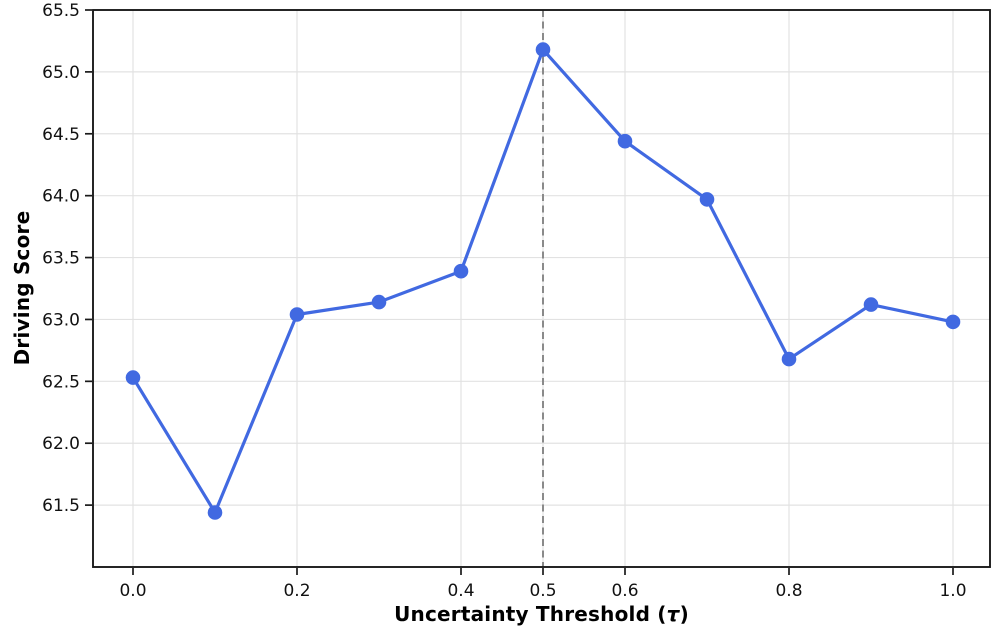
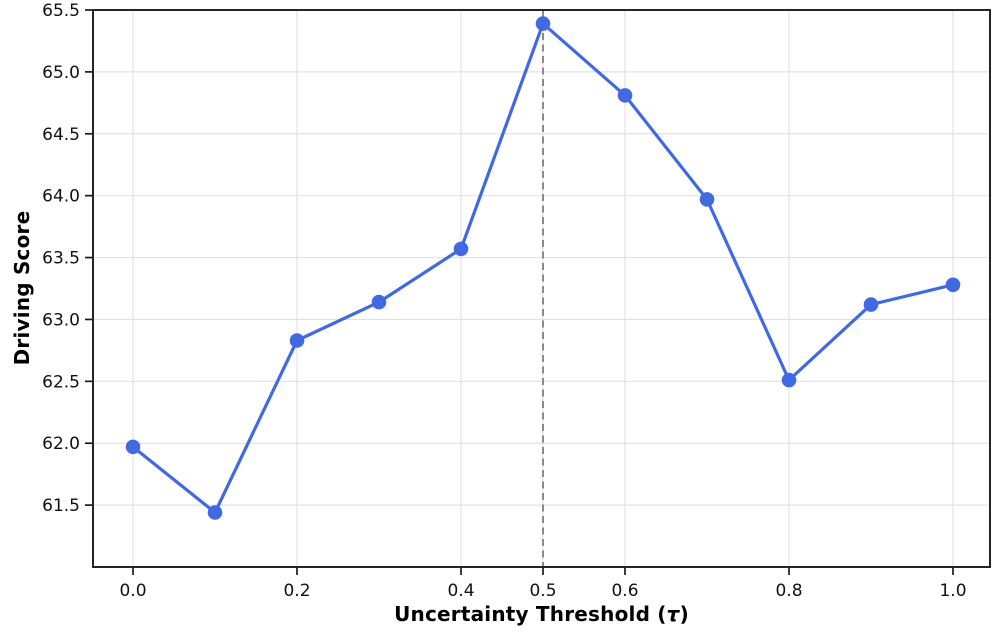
0.0: 62.53 -> 61.97
0.2: 63.04 -> 62.83
0.4: 63.39 -> 63.57
0.5: 65.18 -> 65.39
0.6: 64.44 -> 64.81
0.8: 62.68 -> 62.51
1.0: 62.98 -> 63.28
